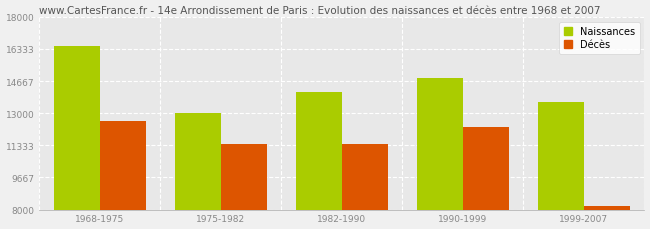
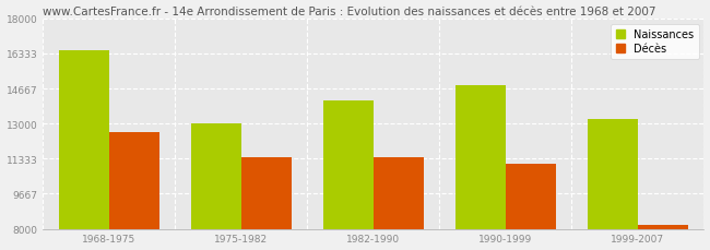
Décès/1990-1999: 12300 -> 11100
Naissances/1999-2007: 13600 -> 13200
